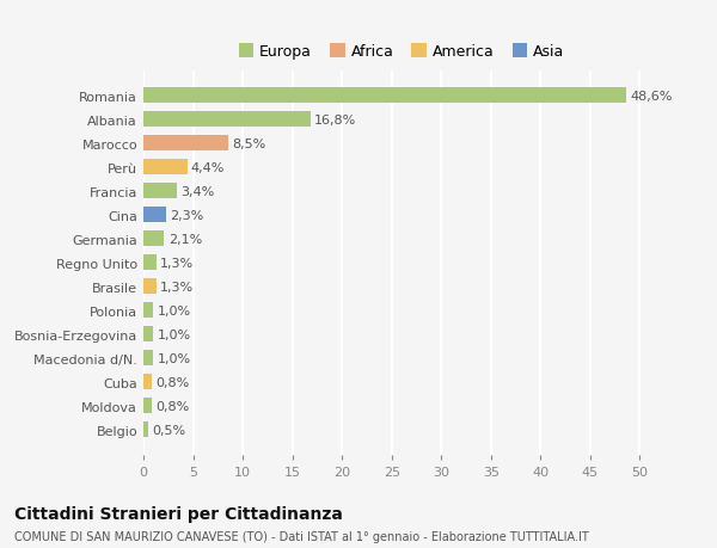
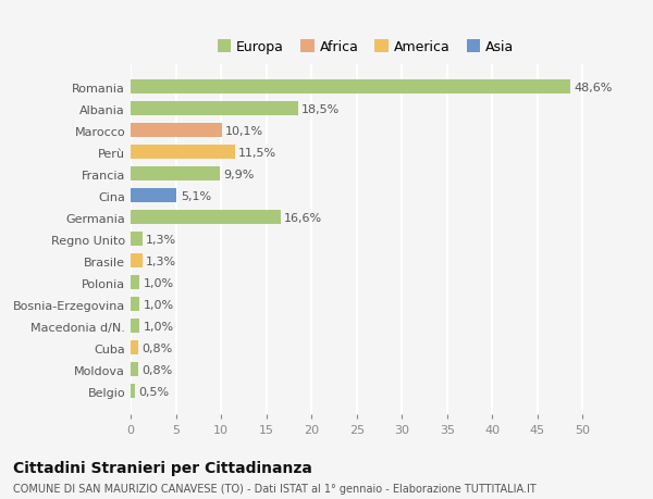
Albania: 16,8% -> 18,5%
Marocco: 8,5% -> 10,1%
Perù: 4,4% -> 11,5%
Francia: 3,4% -> 9,9%
Cina: 2,3% -> 5,1%
Germania: 2,1% -> 16,6%
